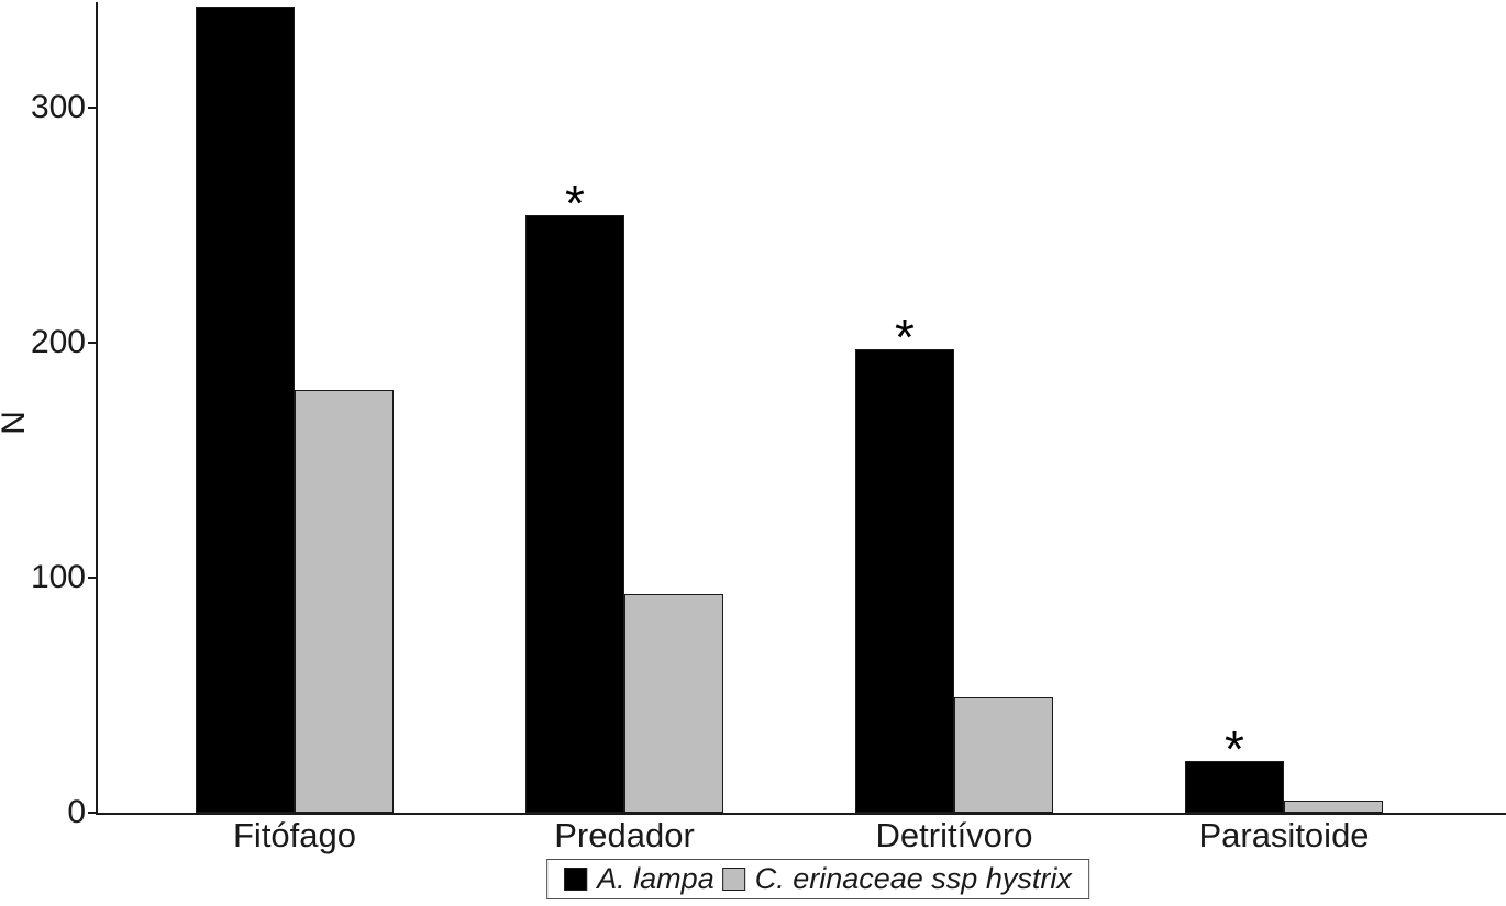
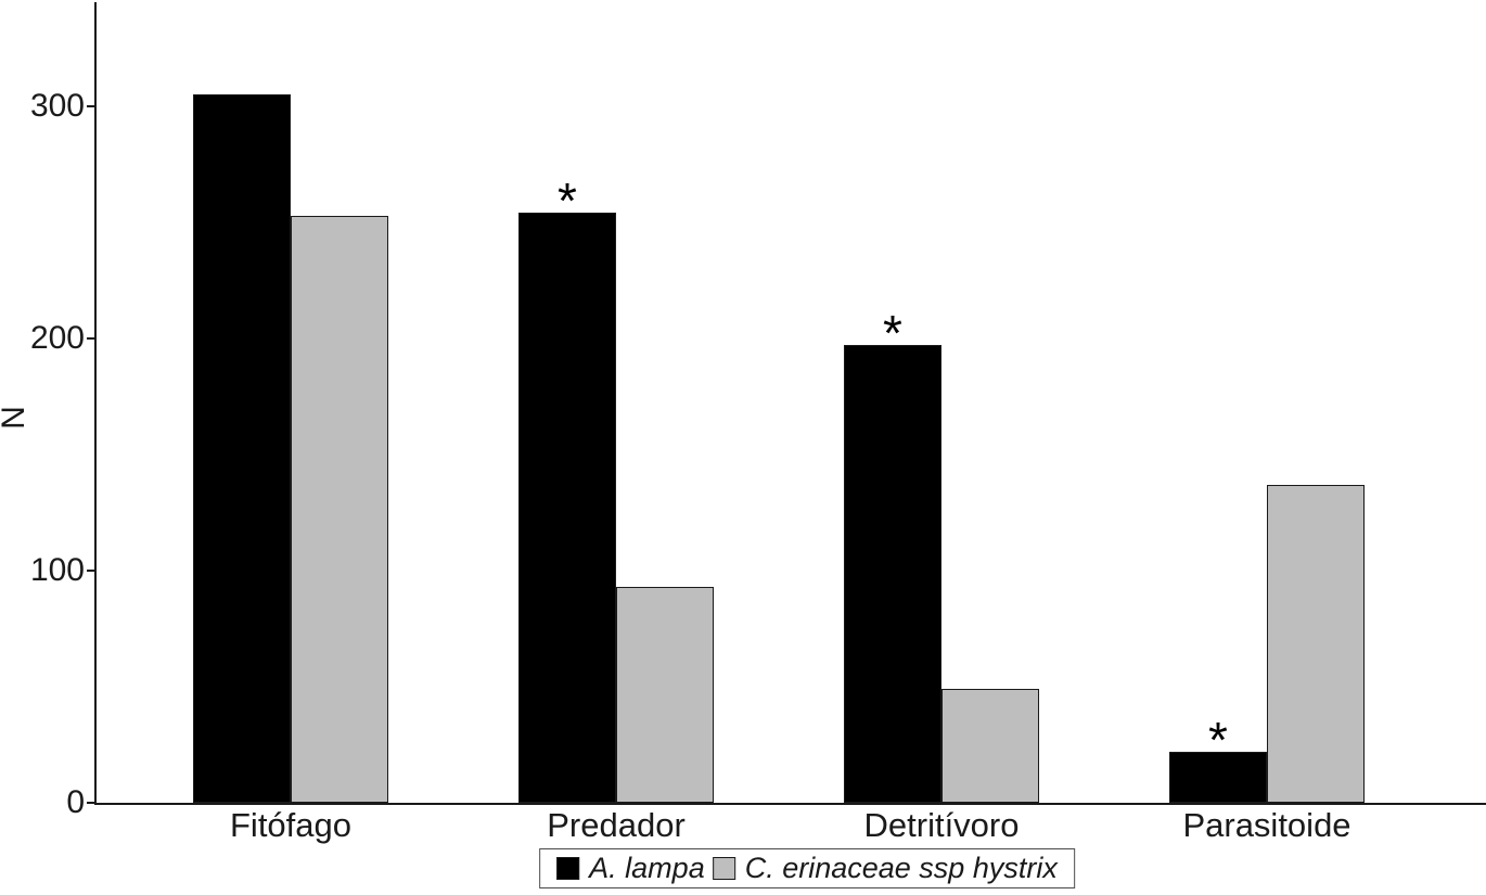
A. lampa/Fitófago: 343 -> 305
C. erinaceae ssp hystrix/Fitófago: 180 -> 253
C. erinaceae ssp hystrix/Parasitoide: 5 -> 137
